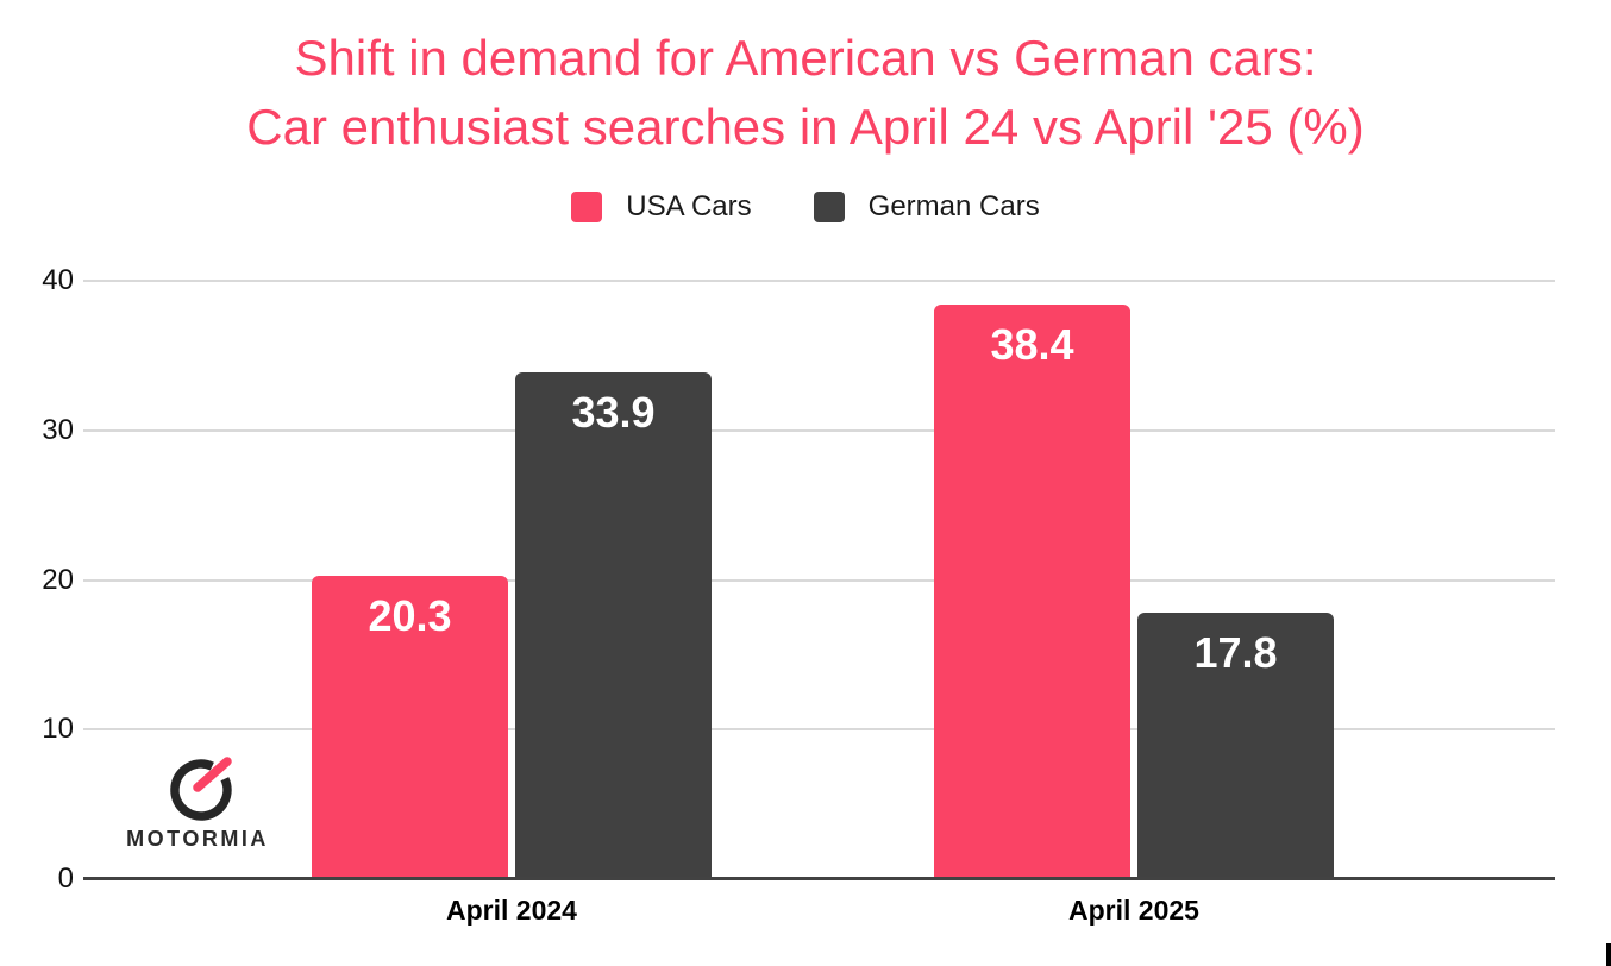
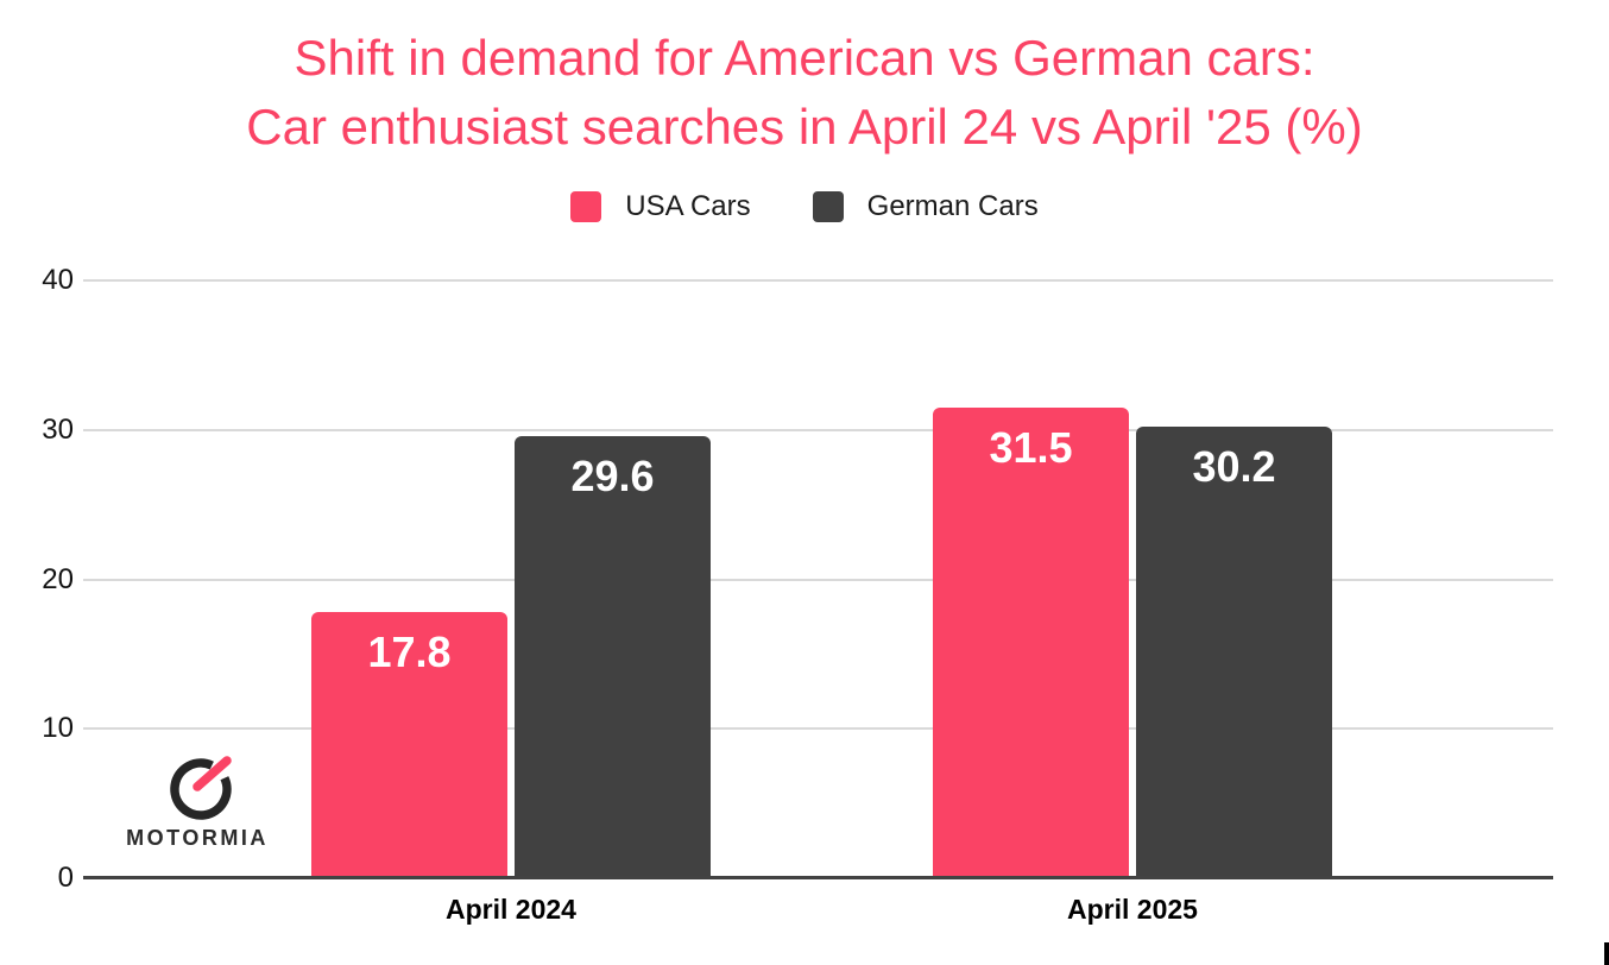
USA Cars/April 2024: 20.3 -> 17.8
German Cars/April 2024: 33.9 -> 29.6
USA Cars/April 2025: 38.4 -> 31.5
German Cars/April 2025: 17.8 -> 30.2
